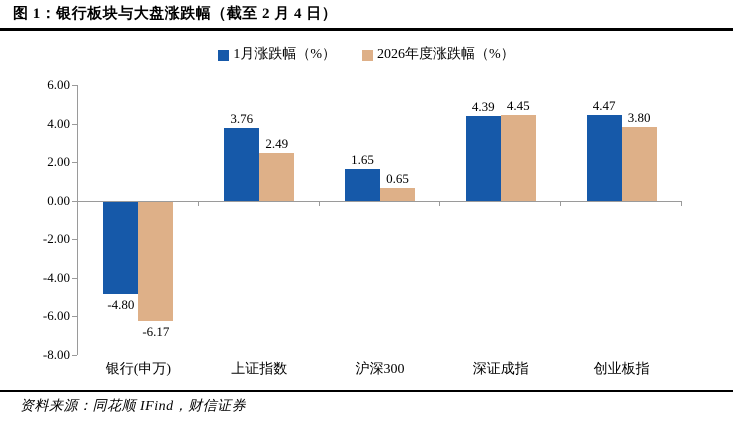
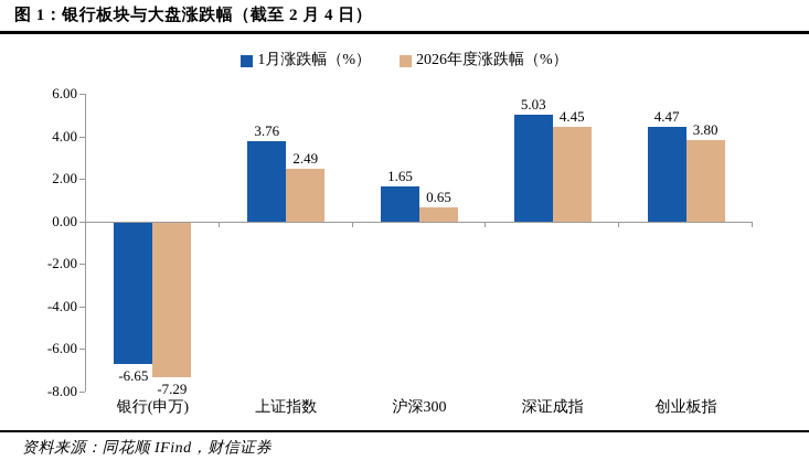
1月涨跌幅（%）/银行(申万): -4.80 -> -6.65
2026年度涨跌幅（%）/银行(申万): -6.17 -> -7.29
1月涨跌幅（%）/深证成指: 4.39 -> 5.03
